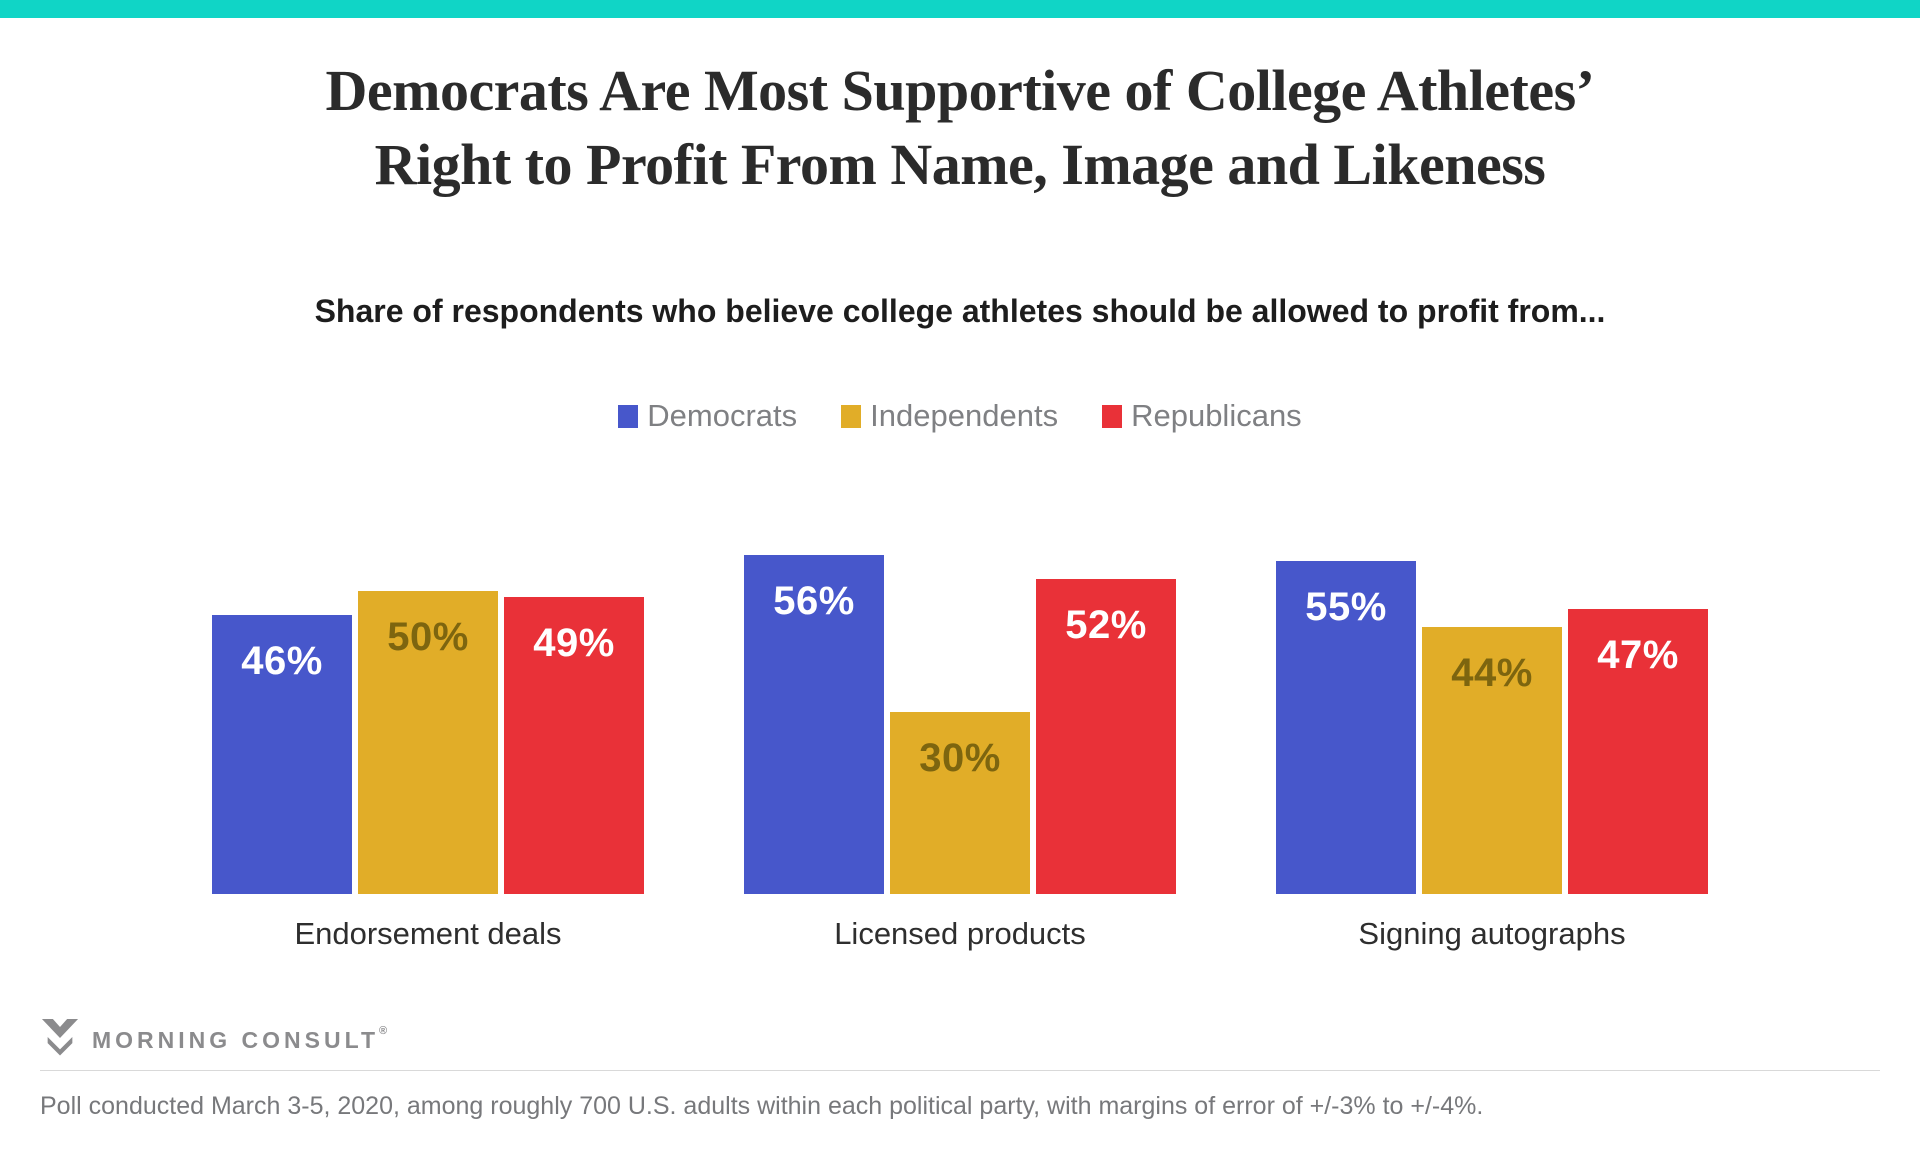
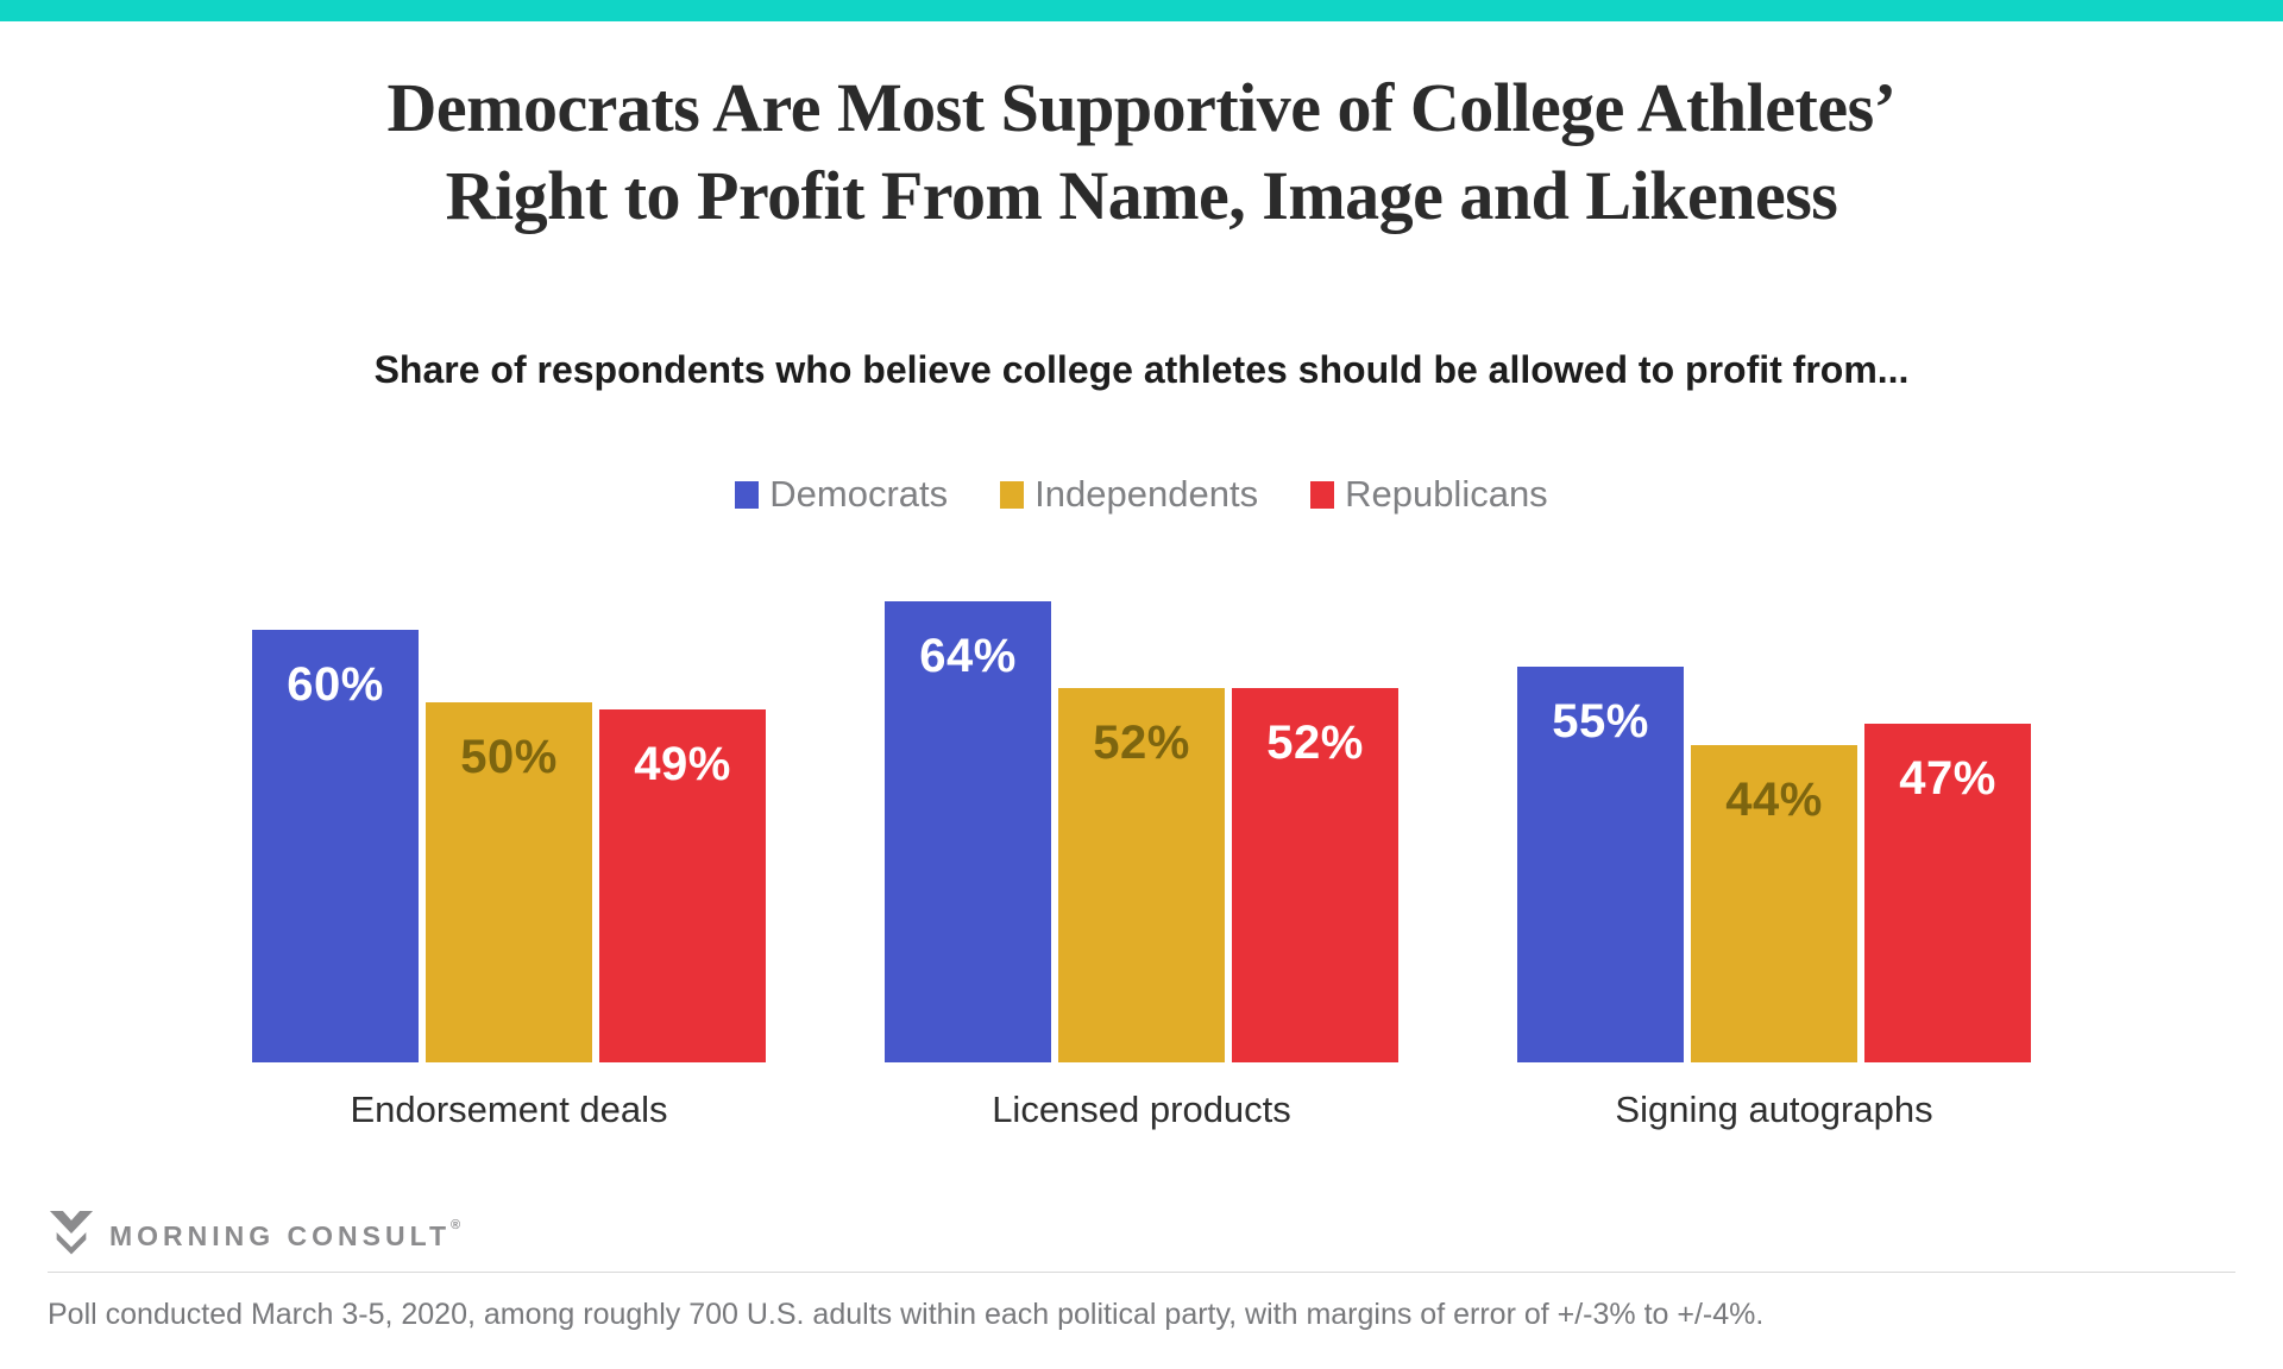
Democrats/Endorsement deals: 46% -> 60%
Democrats/Licensed products: 56% -> 64%
Independents/Licensed products: 30% -> 52%
